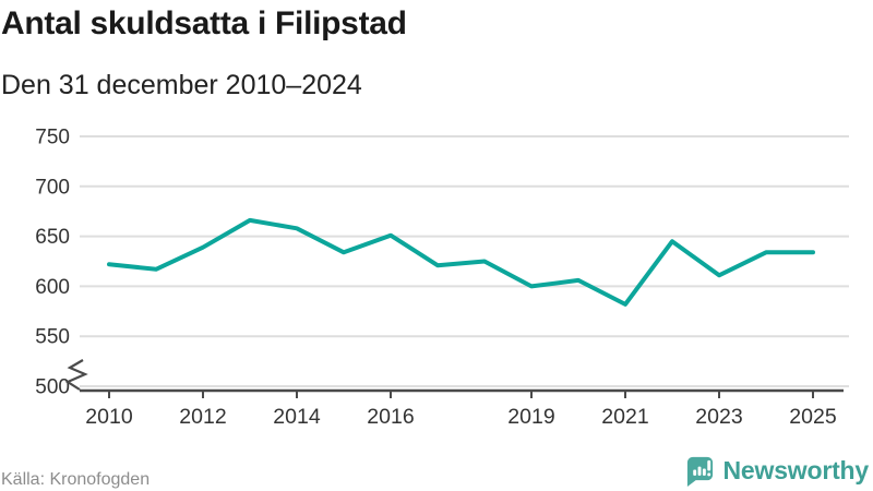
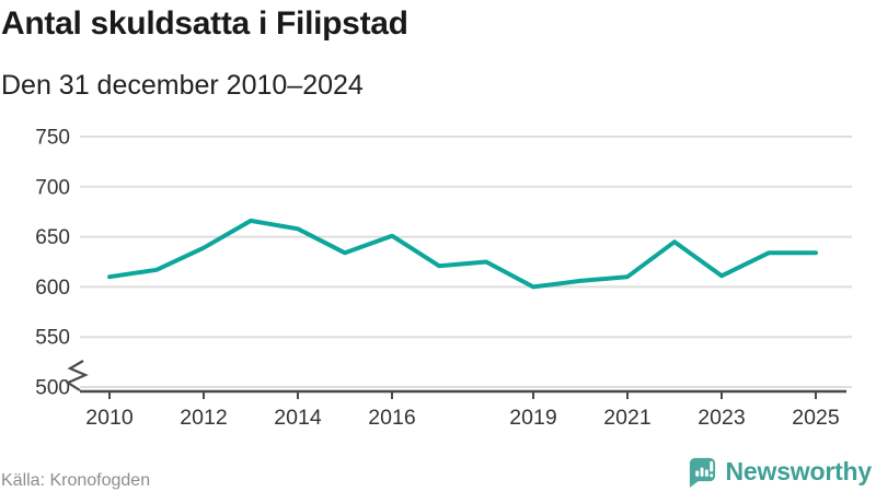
2010: 620 -> 610
2021: 580 -> 610
